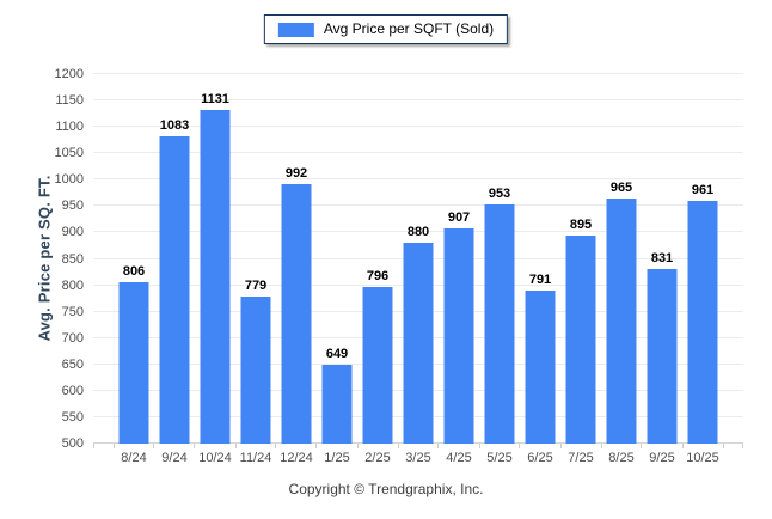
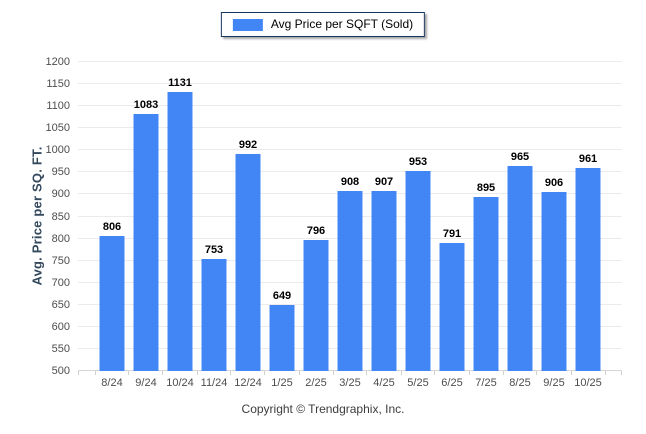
11/24: 779 -> 753
3/25: 880 -> 908
9/25: 831 -> 906
